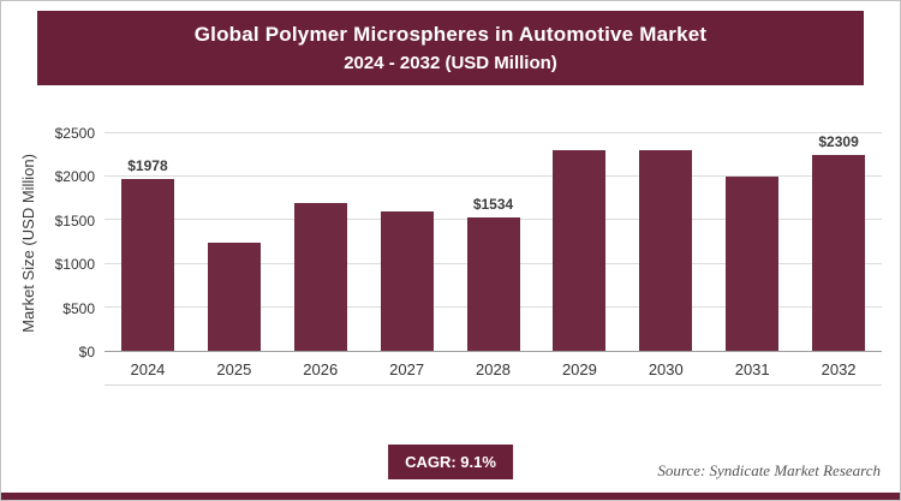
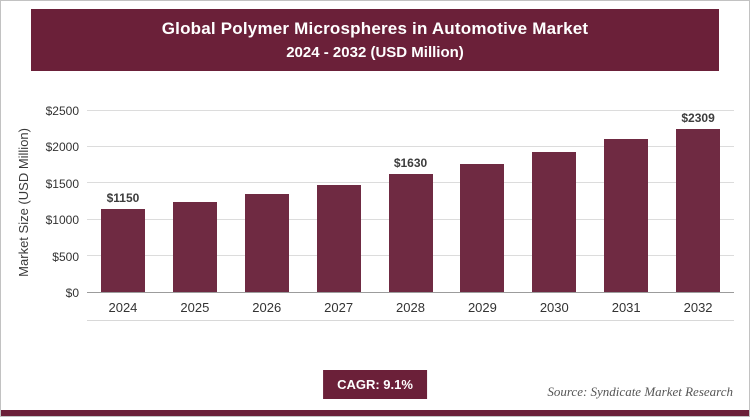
2024: $1978 -> $1150
2026: $1700 -> $1400
2027: $1600 -> $1500
2028: $1534 -> $1630
2029: $2300 -> $1800
2030: $2300 -> $1900
2031: $2000 -> $2100
